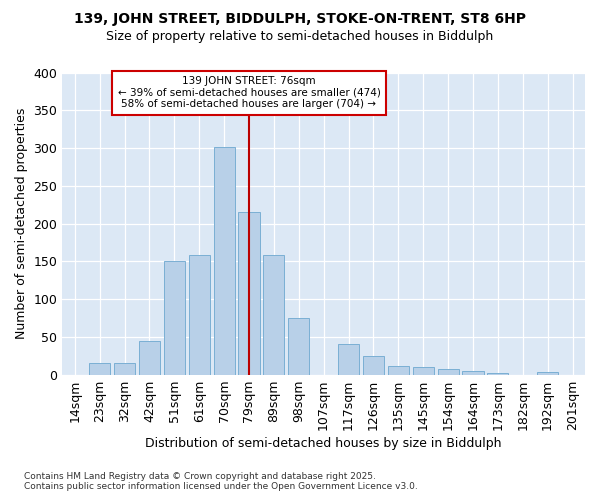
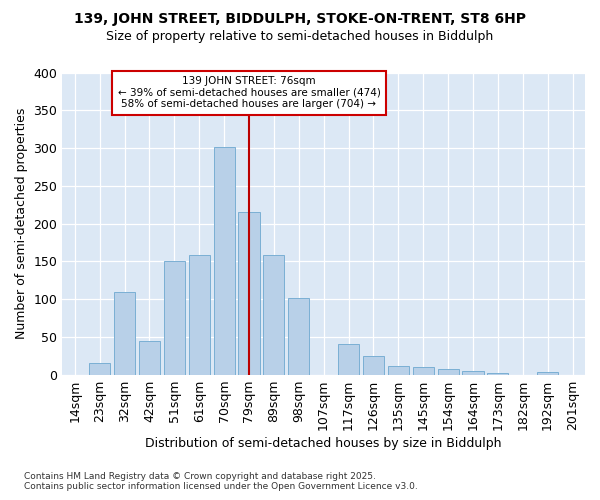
32sqm: 15 -> 110
98sqm: 75 -> 102
